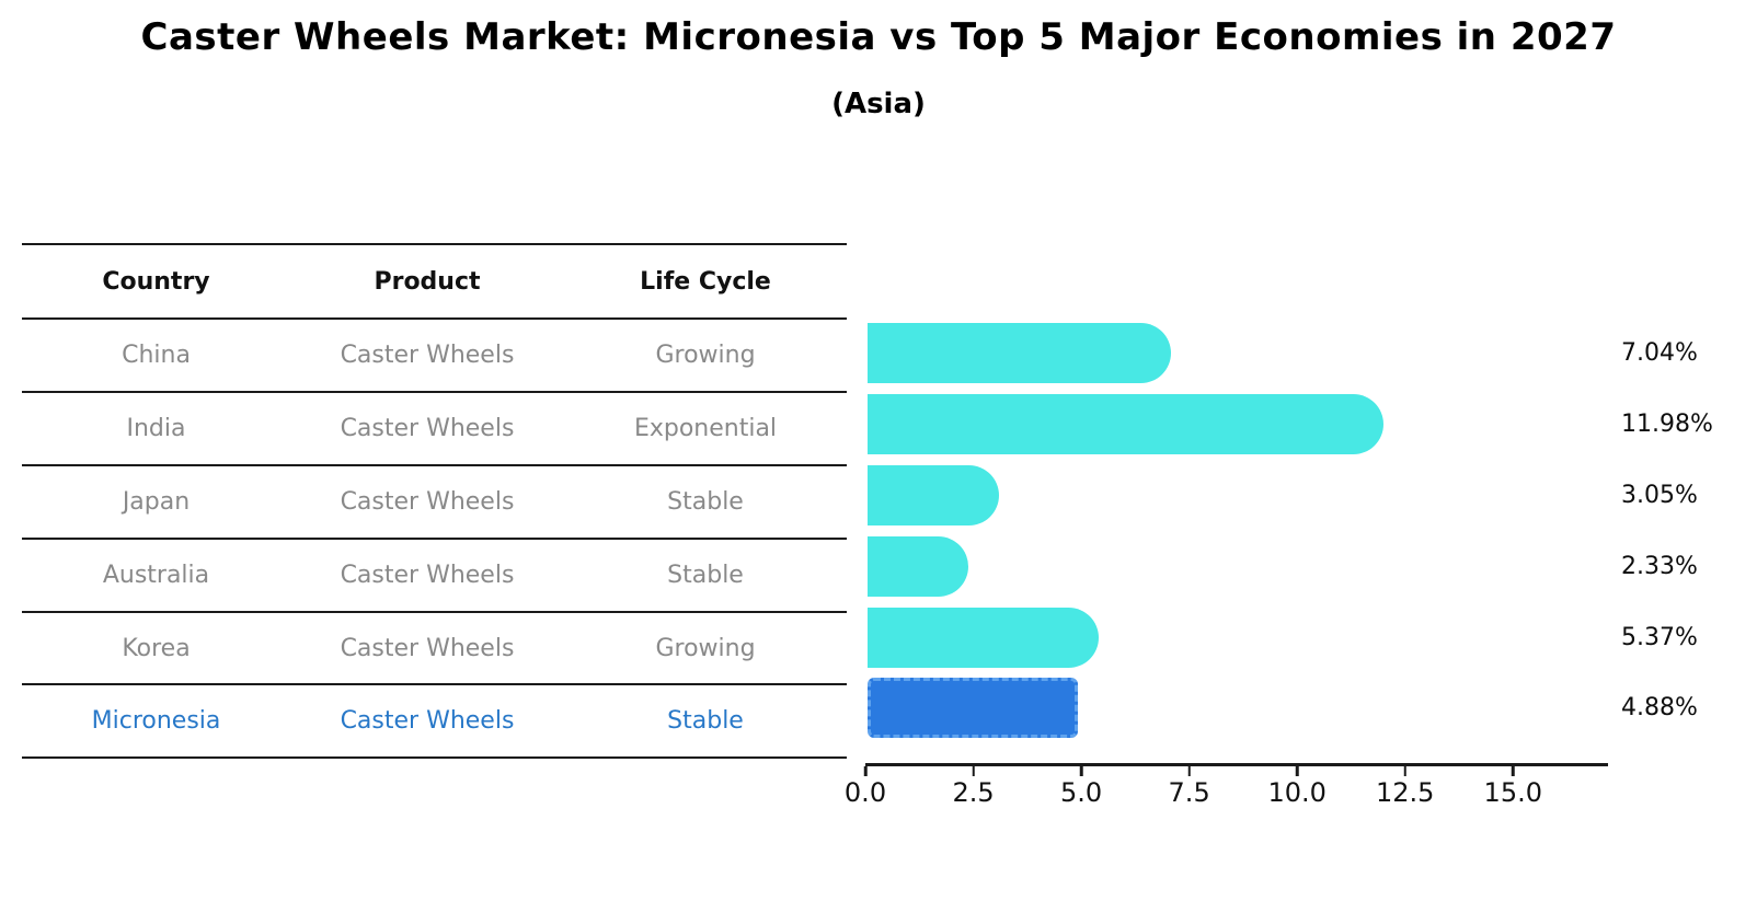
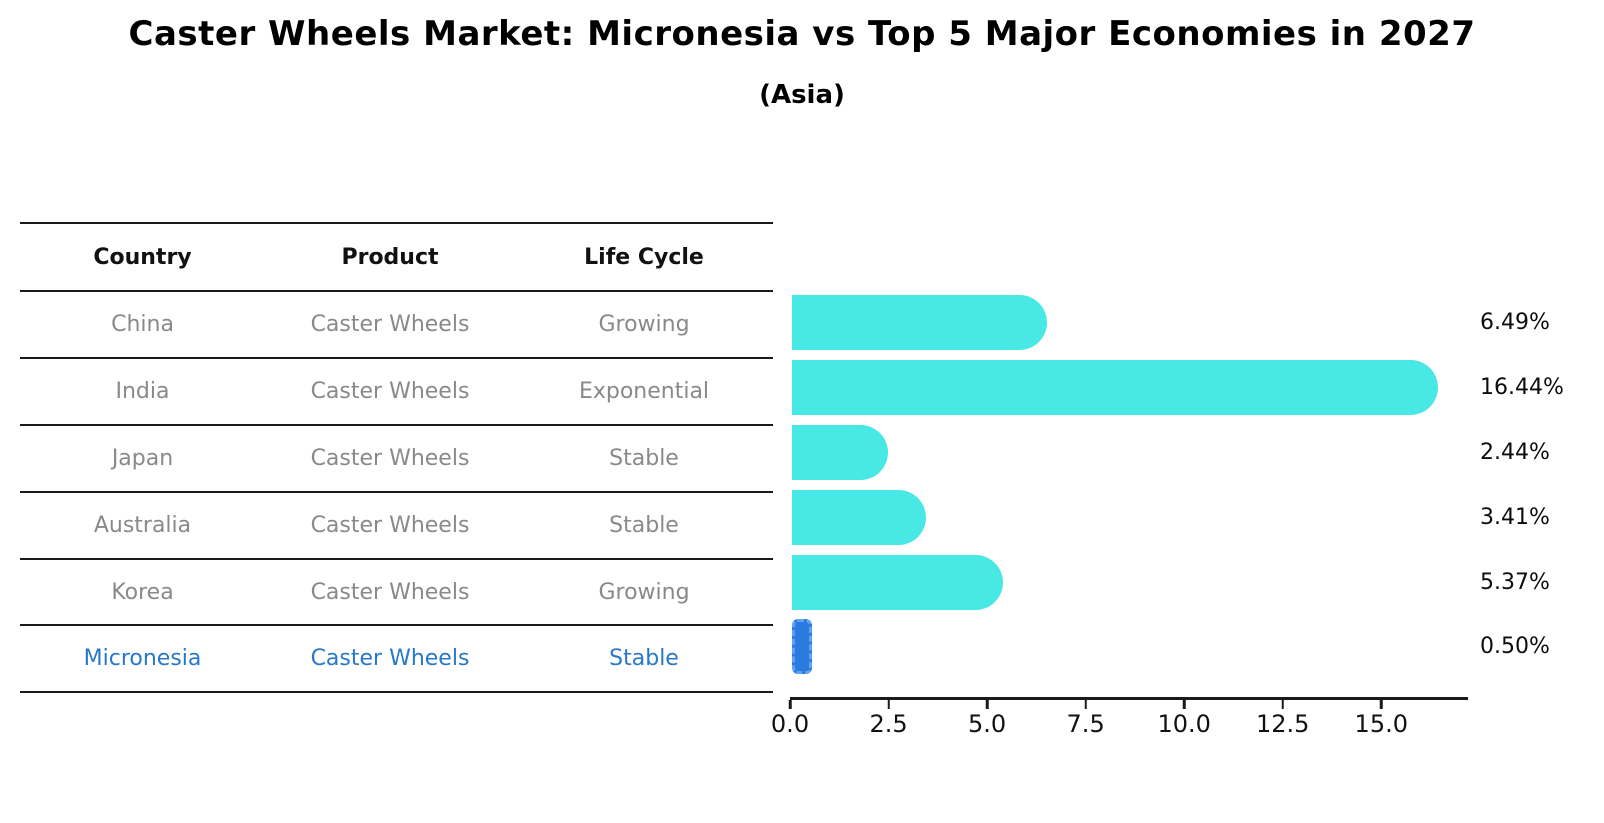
China: 7.04% -> 6.49%
India: 11.98% -> 16.44%
Japan: 3.05% -> 2.44%
Australia: 2.33% -> 3.41%
Micronesia: 4.88% -> 0.50%
